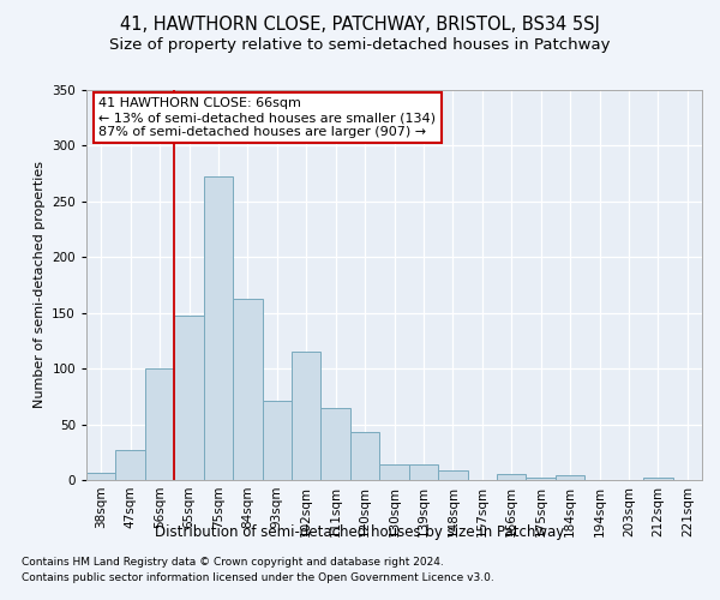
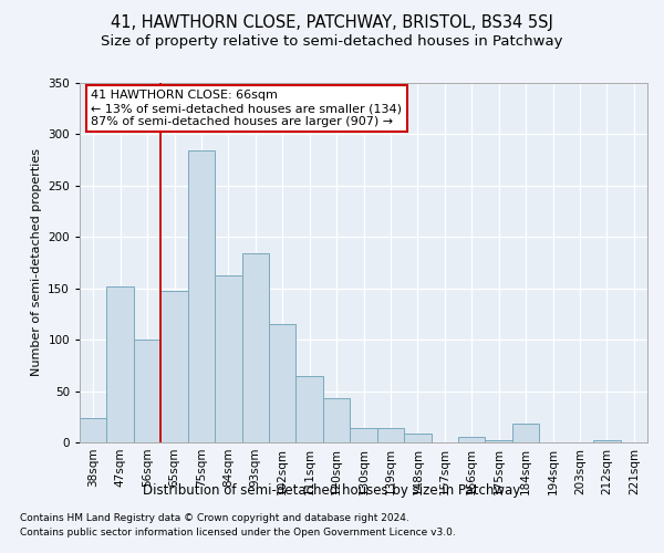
38sqm: 7 -> 24
47sqm: 27 -> 152
75sqm: 272 -> 284
93sqm: 71 -> 184
184sqm: 4 -> 18
